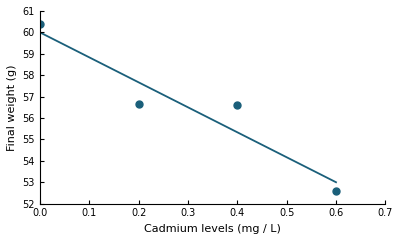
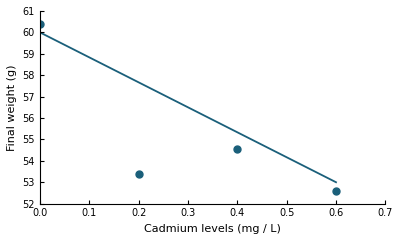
0.2: 56.65 -> 53.40
0.4: 56.60 -> 54.55
